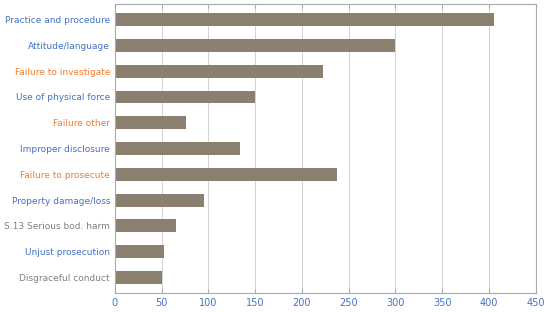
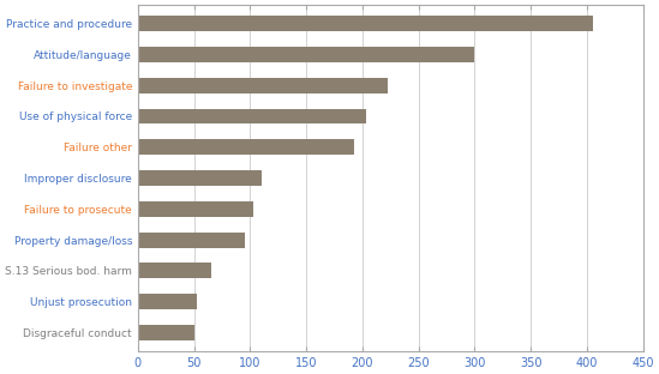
Use of physical force: 150 -> 203
Failure other: 76 -> 193
Improper disclosure: 134 -> 110
Failure to prosecute: 238 -> 103
